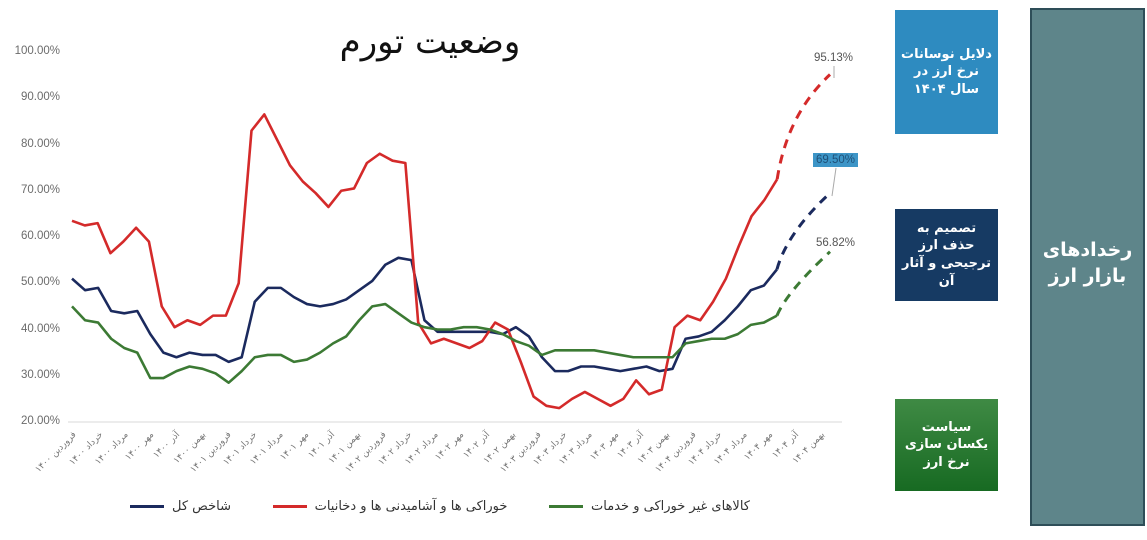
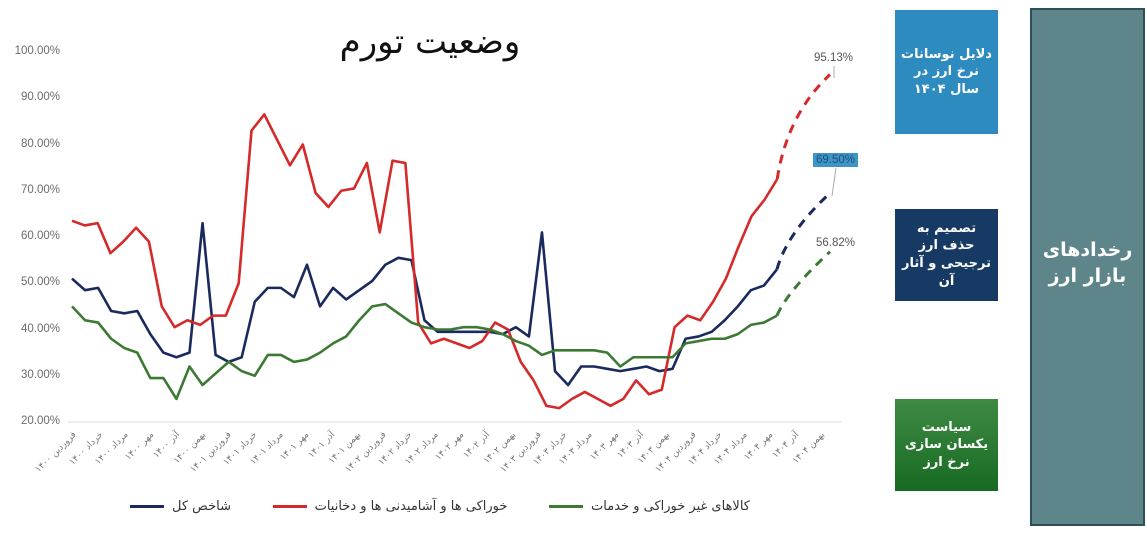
کالاهای غیر خوراکی و خدمات/آذر ۱۴۰۰: 31% -> 25%
شاخص کل/بهمن ۱۴۰۰: 34% -> 63%
کالاهای غیر خوراکی و خدمات/بهمن ۱۴۰۰: 32% -> 28%
کالاهای غیر خوراکی و خدمات/فروردین ۱۴۰۱: 28% -> 33%
کالاهای غیر خوراکی و خدمات/خرداد ۱۴۰۱: 34% -> 30%
شاخص کل/مهر ۱۴۰۱: 46% -> 54%
خوراکی ها و آشامیدنی ها و دخانیات/مهر ۱۴۰۱: 72% -> 80%
شاخص کل/آذر ۱۴۰۱: 46% -> 49%
خوراکی ها و آشامیدنی ها و دخانیات/فروردین ۱۴۰۲: 78% -> 61%
شاخص کل/فروردین ۱۴۰۳: 34% -> 61%
خوراکی ها و آشامیدنی ها و دخانیات/فروردین ۱۴۰۳: 26% -> 29%
شاخص کل/خرداد ۱۴۰۳: 31% -> 28%
کالاهای غیر خوراکی و خدمات/مهر ۱۴۰۳: 34% -> 32%
